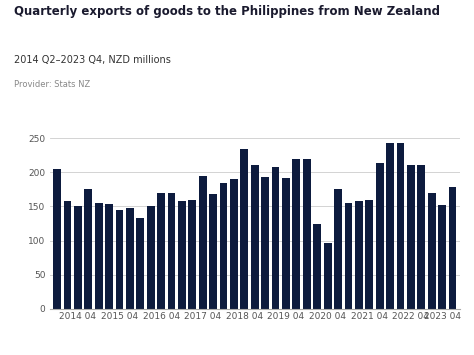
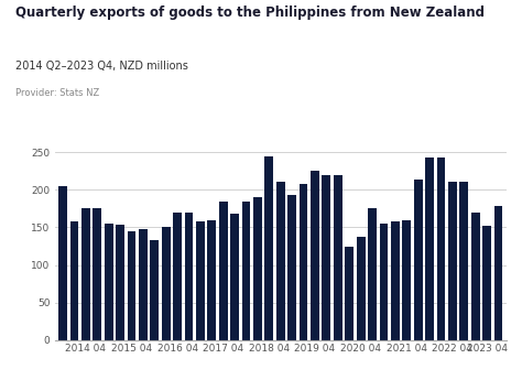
2014 04: 150 -> 175
2017 04: 194 -> 185
2018 04: 234 -> 245
2019 04: 192 -> 225
2020 04: 96 -> 138
